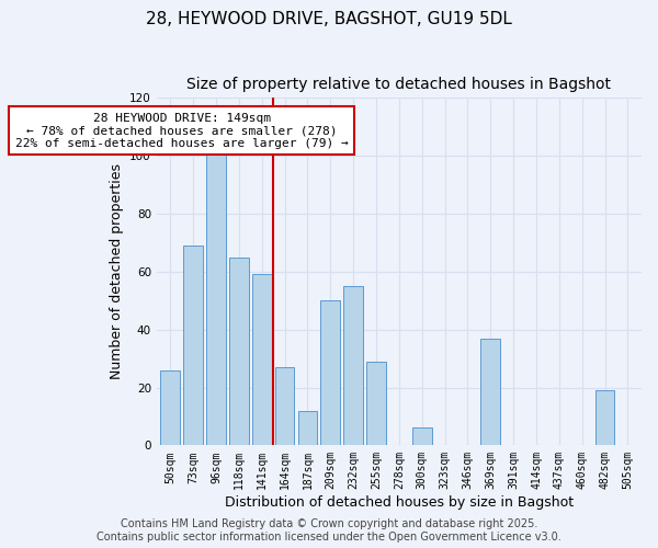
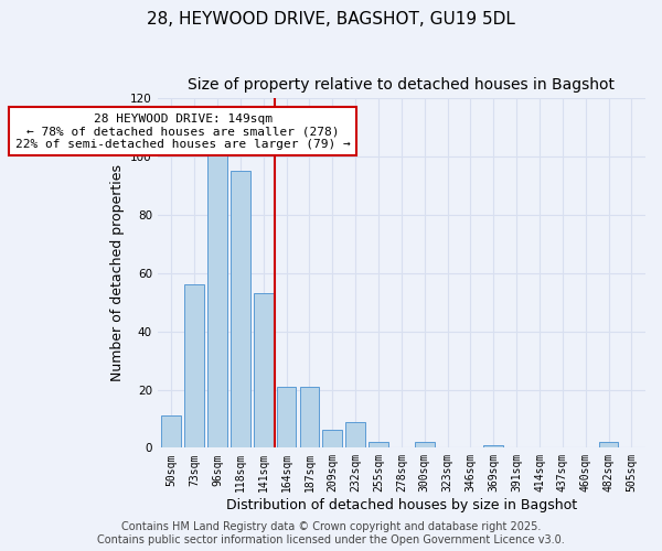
50sqm: 26 -> 11
73sqm: 69 -> 56
118sqm: 65 -> 95
141sqm: 59 -> 53
164sqm: 27 -> 21
187sqm: 12 -> 21
209sqm: 50 -> 6
232sqm: 55 -> 9
255sqm: 29 -> 2
300sqm: 6 -> 2
369sqm: 37 -> 1
482sqm: 19 -> 2
